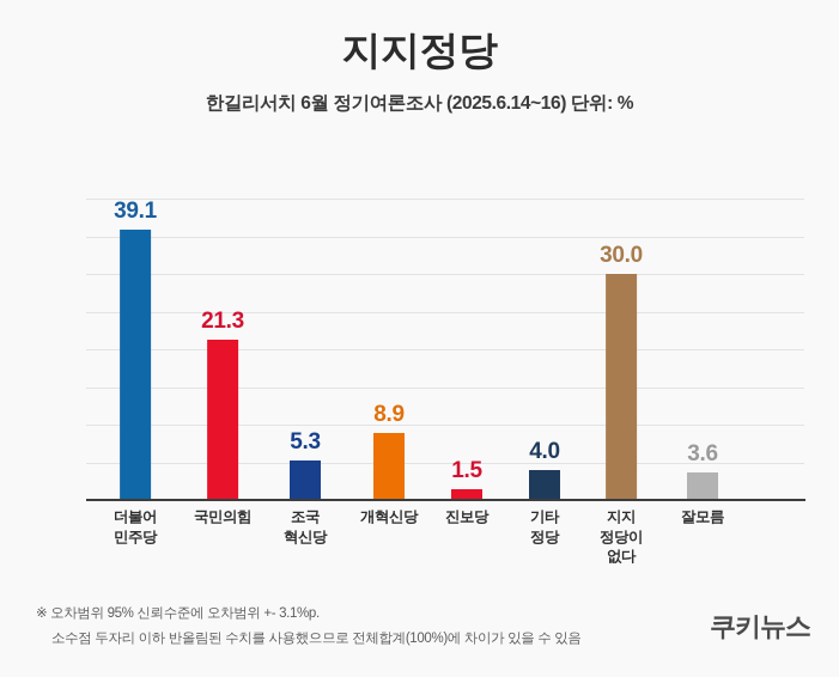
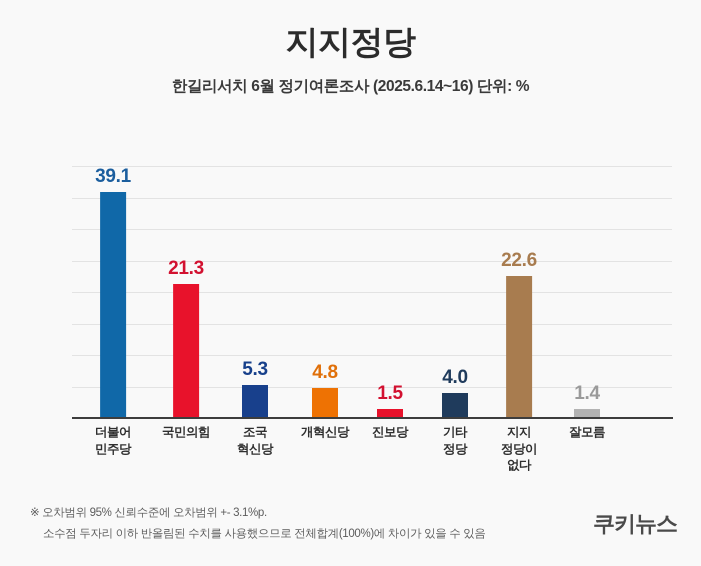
개혁신당: 8.9 -> 4.8
지지 정당이 없다: 30.0 -> 22.6
잘모름: 3.6 -> 1.4
